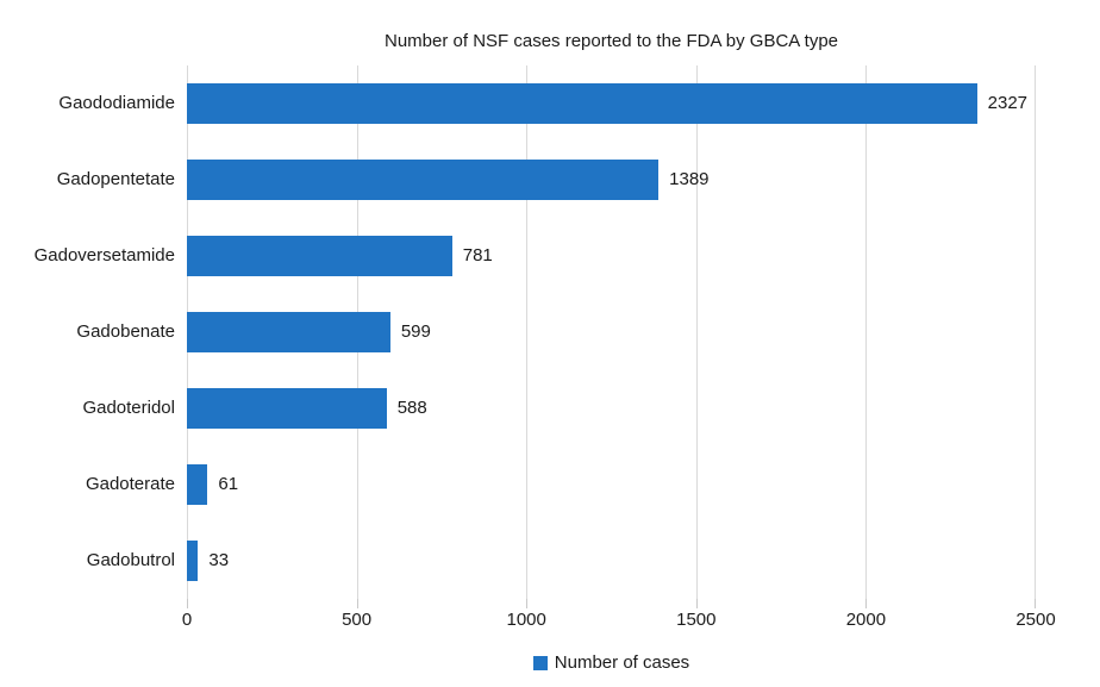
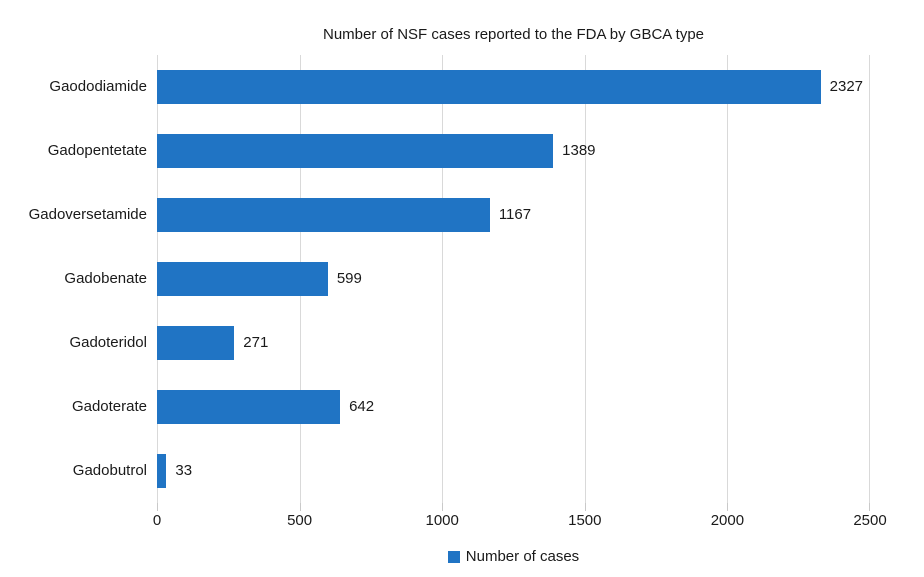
Gadoversetamide: 781 -> 1167
Gadoteridol: 588 -> 271
Gadoterate: 61 -> 642
